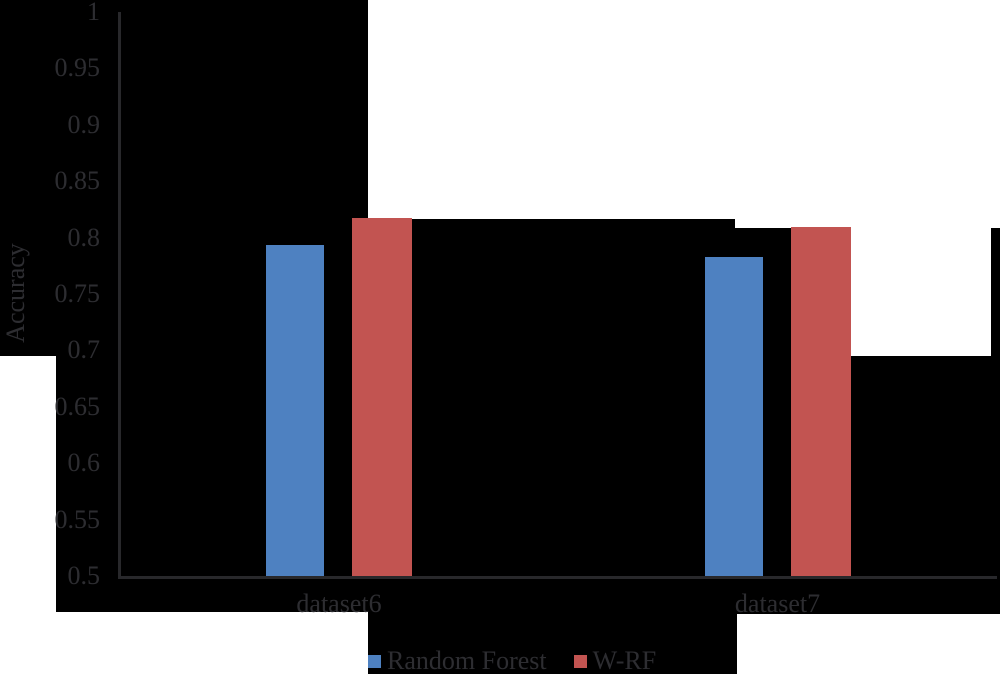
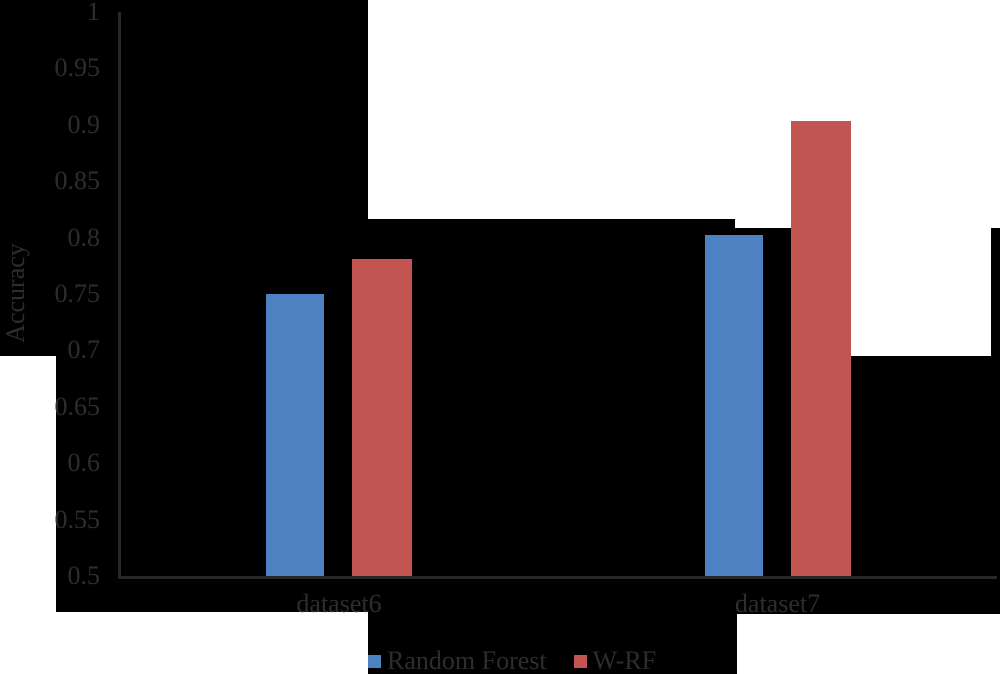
Random Forest/dataset6: 0.793 -> 0.750
W-RF/dataset6: 0.817 -> 0.781
Random Forest/dataset7: 0.783 -> 0.802
W-RF/dataset7: 0.809 -> 0.903
